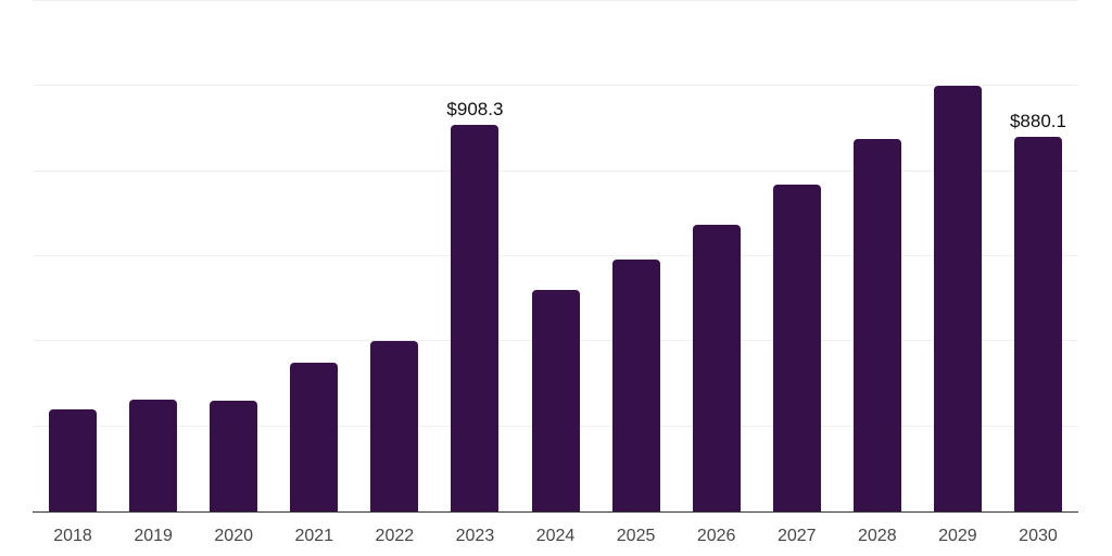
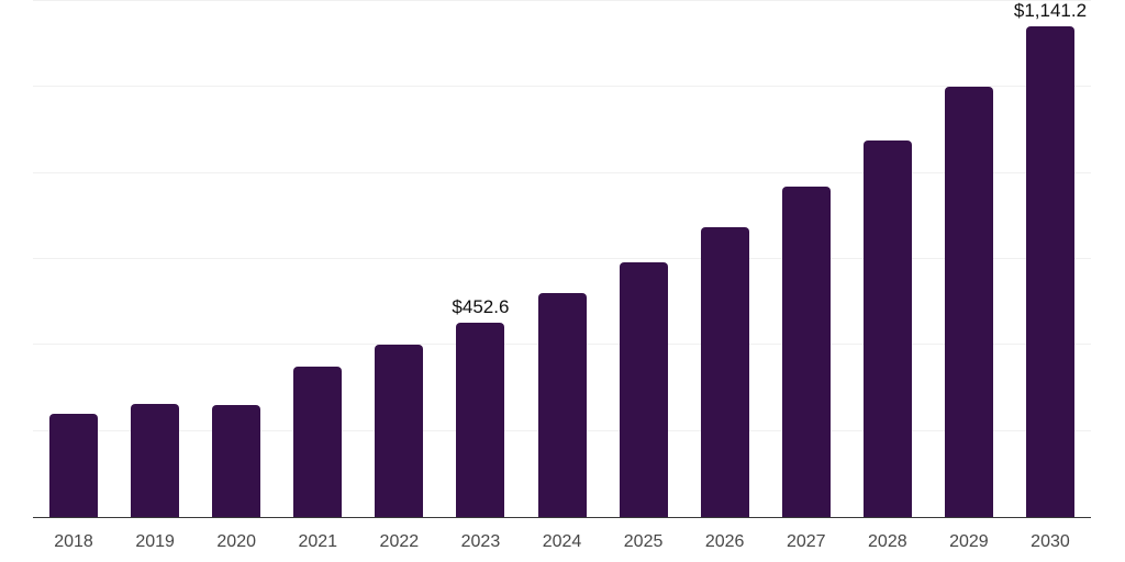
2023: $908.3 -> $452.6
2030: $880.1 -> $1,141.2
